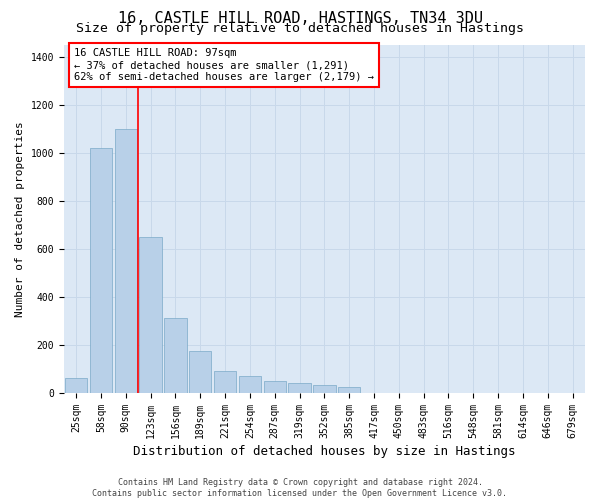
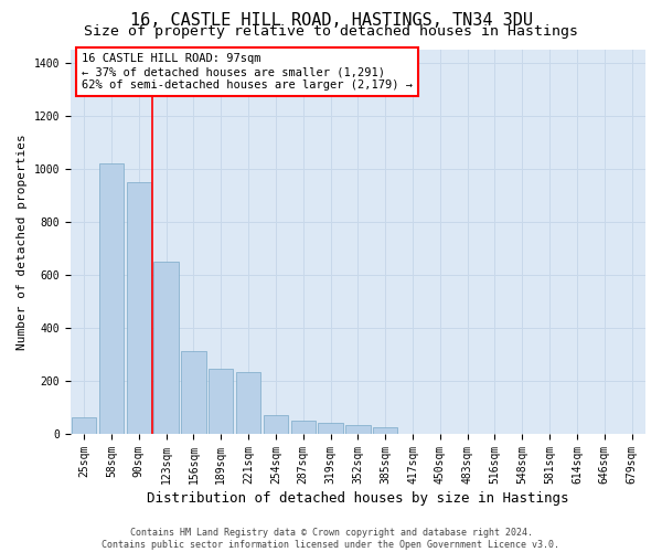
90sqm: 1100 -> 950
189sqm: 175 -> 245
221sqm: 90 -> 230
